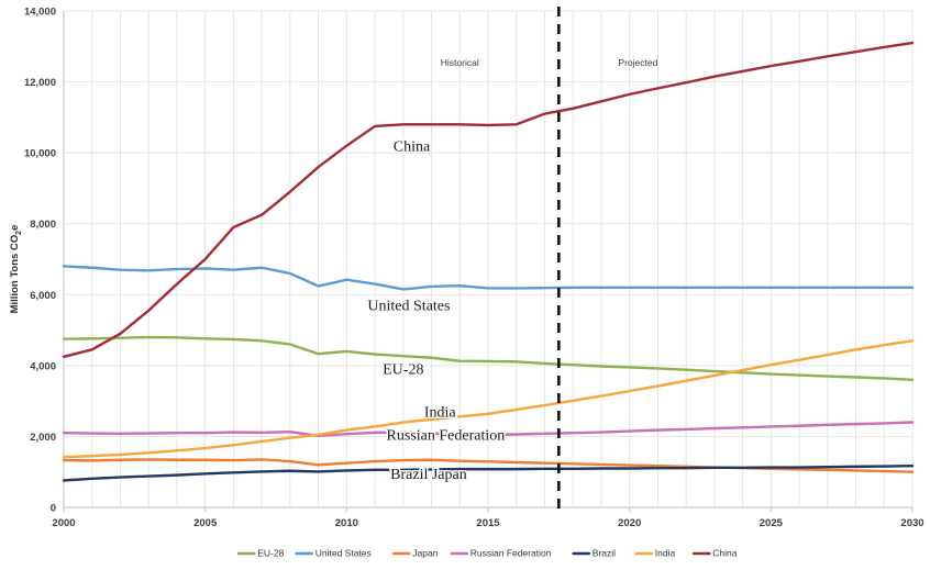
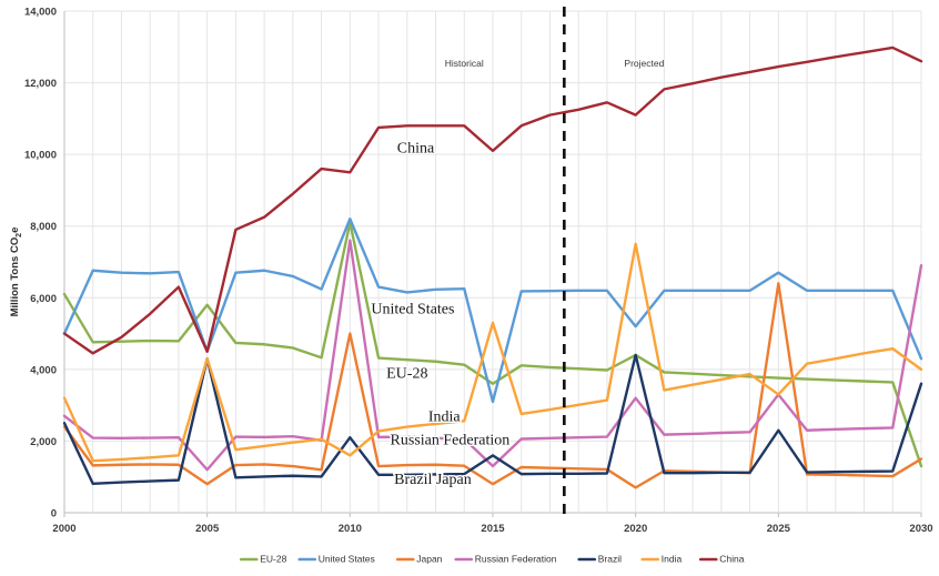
EU-28/2000: 4800 -> 6100
United States/2000: 6800 -> 5000
Japan/2000: 1300 -> 2400
Russian Federation/2000: 2100 -> 2700
Brazil/2000: 800 -> 2500
India/2000: 1400 -> 3200
China/2000: 4200 -> 5000
EU-28/2005: 4800 -> 5800
United States/2005: 6700 -> 4500
Japan/2005: 1300 -> 800
Russian Federation/2005: 2100 -> 1200
Brazil/2005: 1000 -> 4300
India/2005: 1700 -> 4300
China/2005: 7000 -> 4500
EU-28/2010: 4400 -> 8100
United States/2010: 6400 -> 8200
Japan/2010: 1200 -> 5000
Russian Federation/2010: 2100 -> 7600
Brazil/2010: 1000 -> 2100
India/2010: 2200 -> 1600
China/2010: 10200 -> 9500
EU-28/2015: 4100 -> 3600
United States/2015: 6200 -> 3100
Japan/2015: 1300 -> 800
Russian Federation/2015: 2000 -> 1300
Brazil/2015: 1100 -> 1600
India/2015: 2600 -> 5300
China/2015: 10800 -> 10100
EU-28/2020: 4000 -> 4400
United States/2020: 6200 -> 5200
Japan/2020: 1200 -> 700
Russian Federation/2020: 2200 -> 3200
Brazil/2020: 1100 -> 4400
India/2020: 3300 -> 7500
China/2020: 11600 -> 11100
United States/2025: 6200 -> 6700
Japan/2025: 1100 -> 6400
Russian Federation/2025: 2300 -> 3300
Brazil/2025: 1100 -> 2300
India/2025: 4000 -> 3300
EU-28/2030: 3600 -> 1300
United States/2030: 6200 -> 4300
Japan/2030: 1000 -> 1500
Russian Federation/2030: 2400 -> 6900
Brazil/2030: 1200 -> 3600
India/2030: 4700 -> 4000
China/2030: 13100 -> 12600
